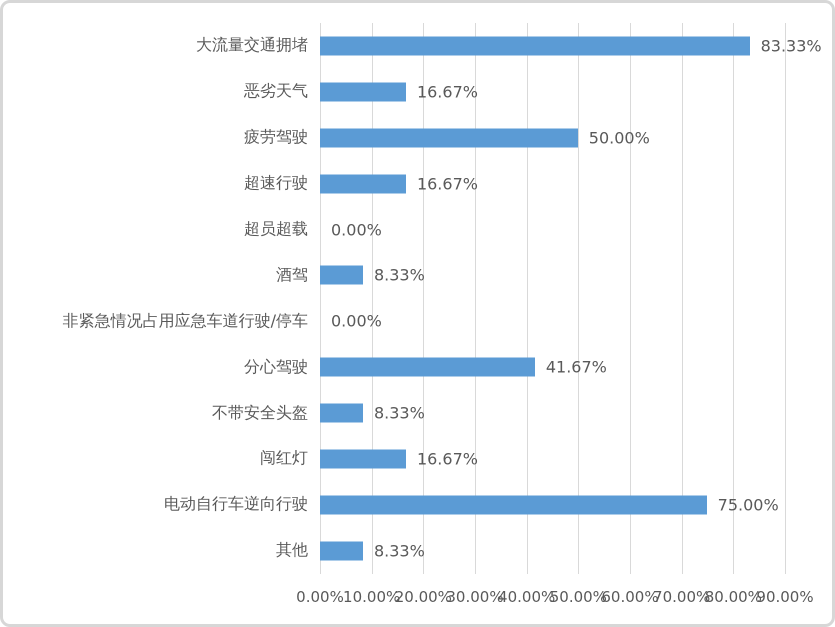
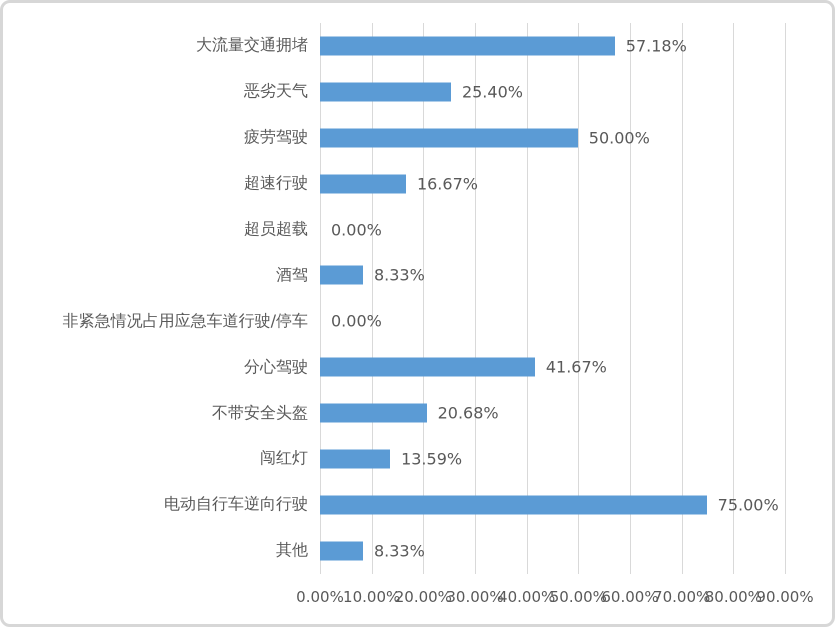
大流量交通拥堵: 83.33% -> 57.18%
恶劣天气: 16.67% -> 25.40%
不带安全头盔: 8.33% -> 20.68%
闯红灯: 16.67% -> 13.59%
